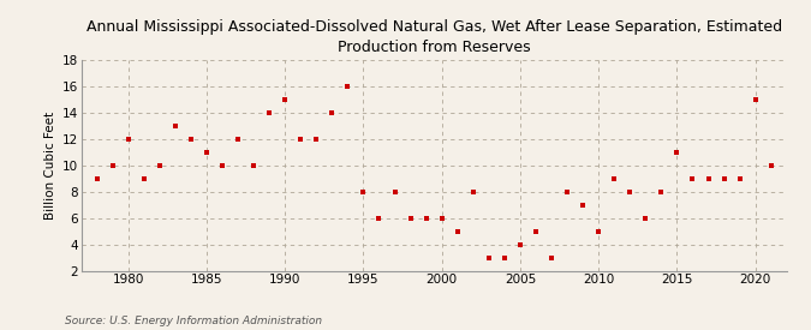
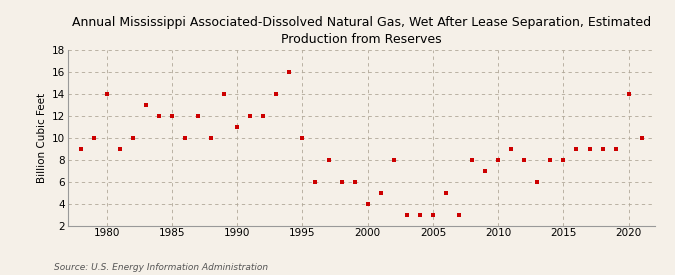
1980: 12 -> 14
1985: 11 -> 12
1990: 15 -> 11
1995: 8 -> 10
2000: 6 -> 4
2005: 4 -> 3
2010: 5 -> 8
2015: 11 -> 8
2020: 15 -> 14
